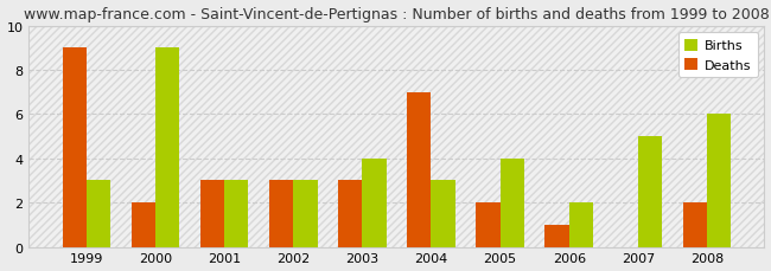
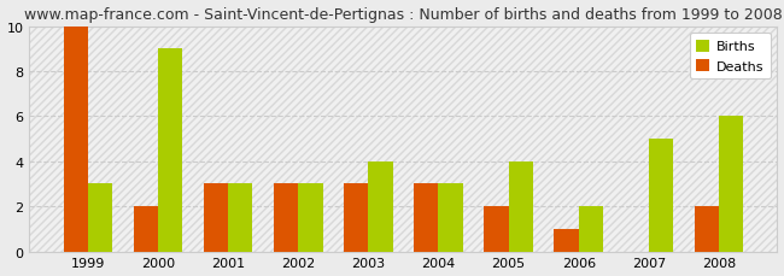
Deaths/1999: 9 -> 10
Deaths/2004: 7 -> 3
